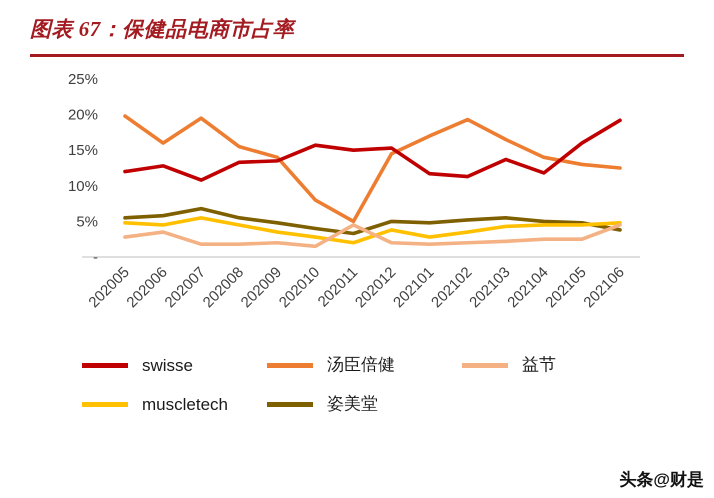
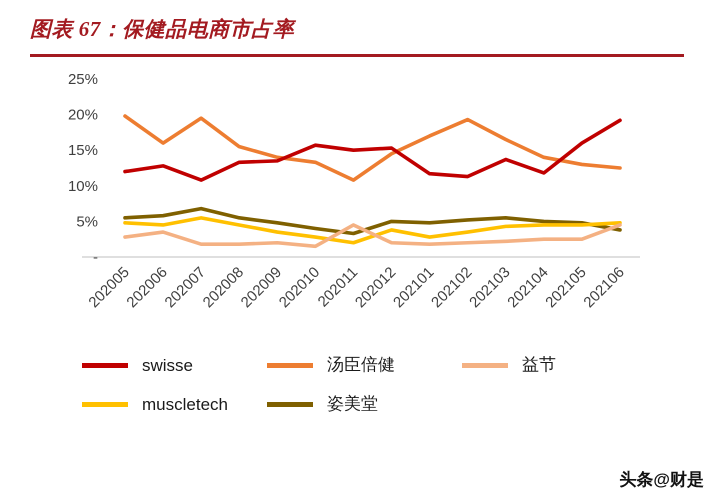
汤臣倍健/202010: 8% -> 13%
汤臣倍健/202011: 5% -> 11%
